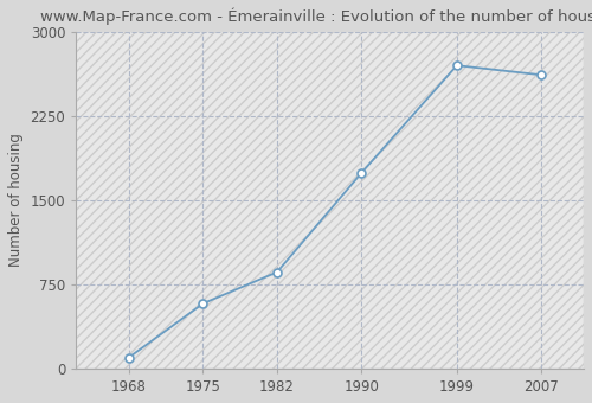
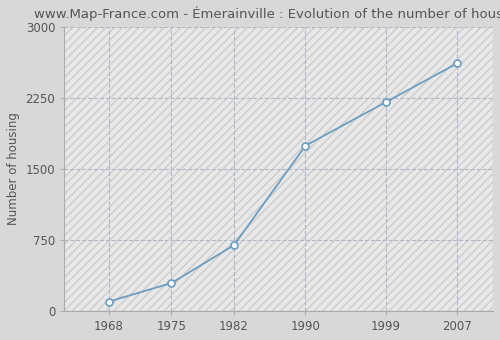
1975: 580 -> 300
1982: 860 -> 700
1999: 2700 -> 2200
